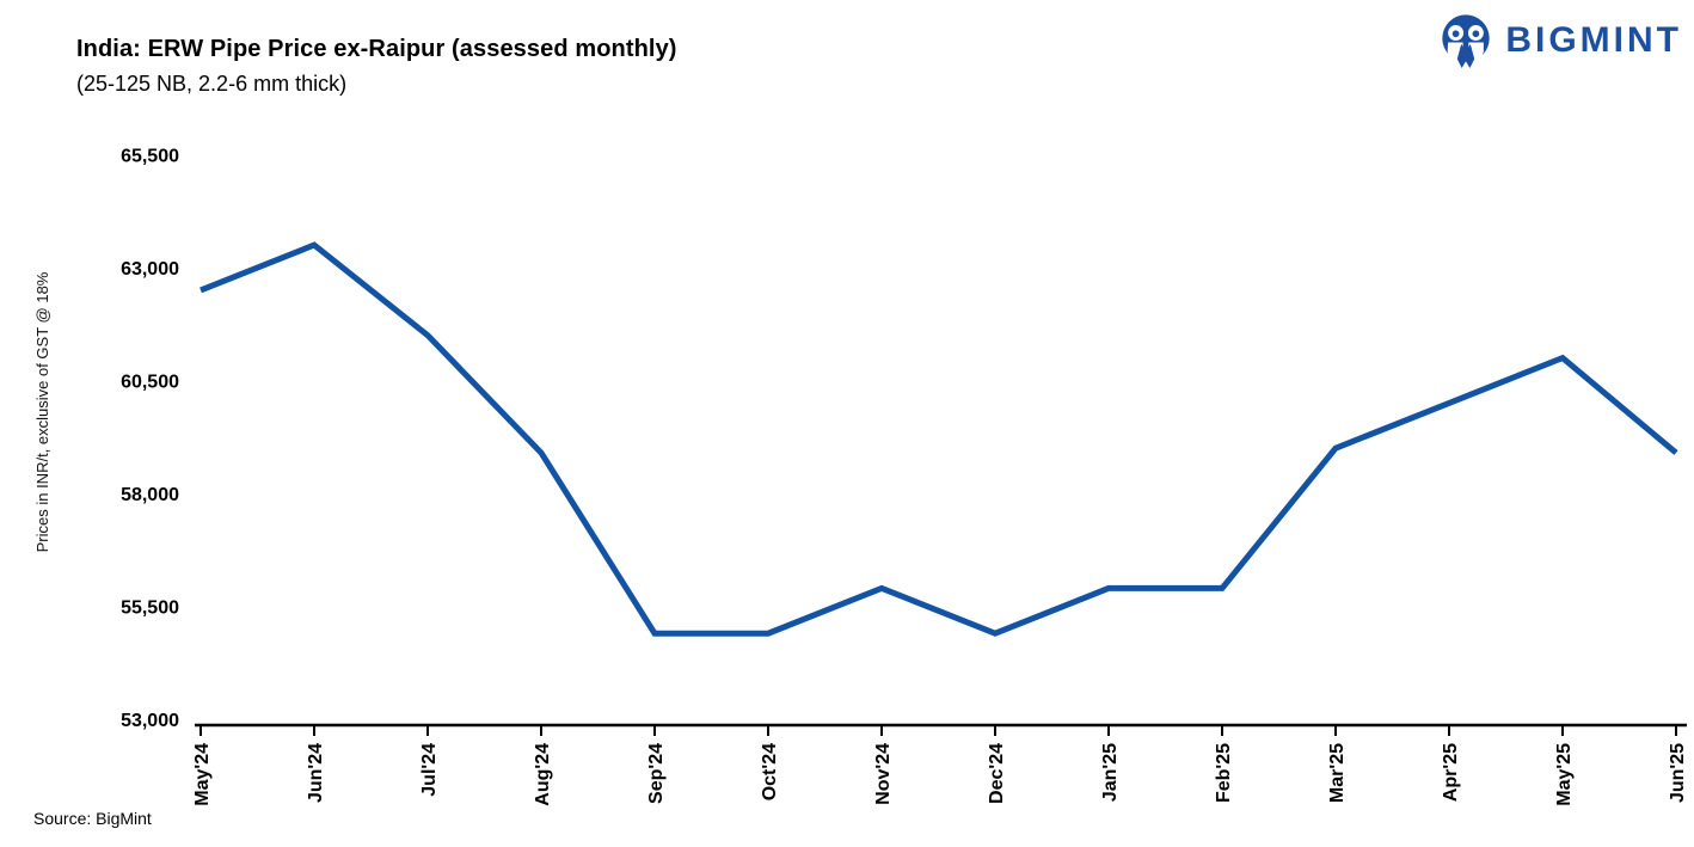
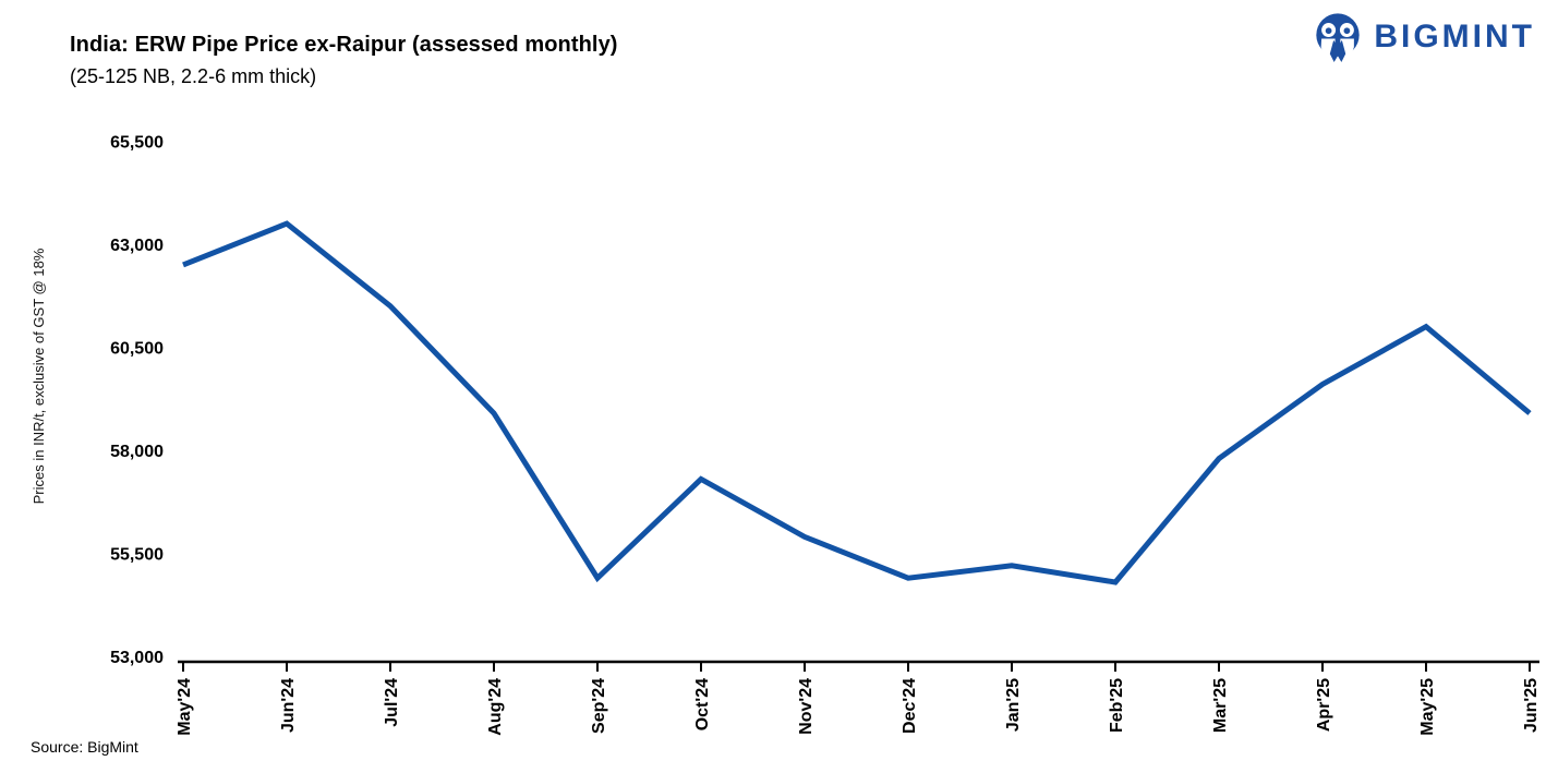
Oct'24: 54900 -> 57300
Jan'25: 55900 -> 55200
Feb'25: 55900 -> 54800
Mar'25: 59000 -> 57800
Apr'25: 60000 -> 59600
